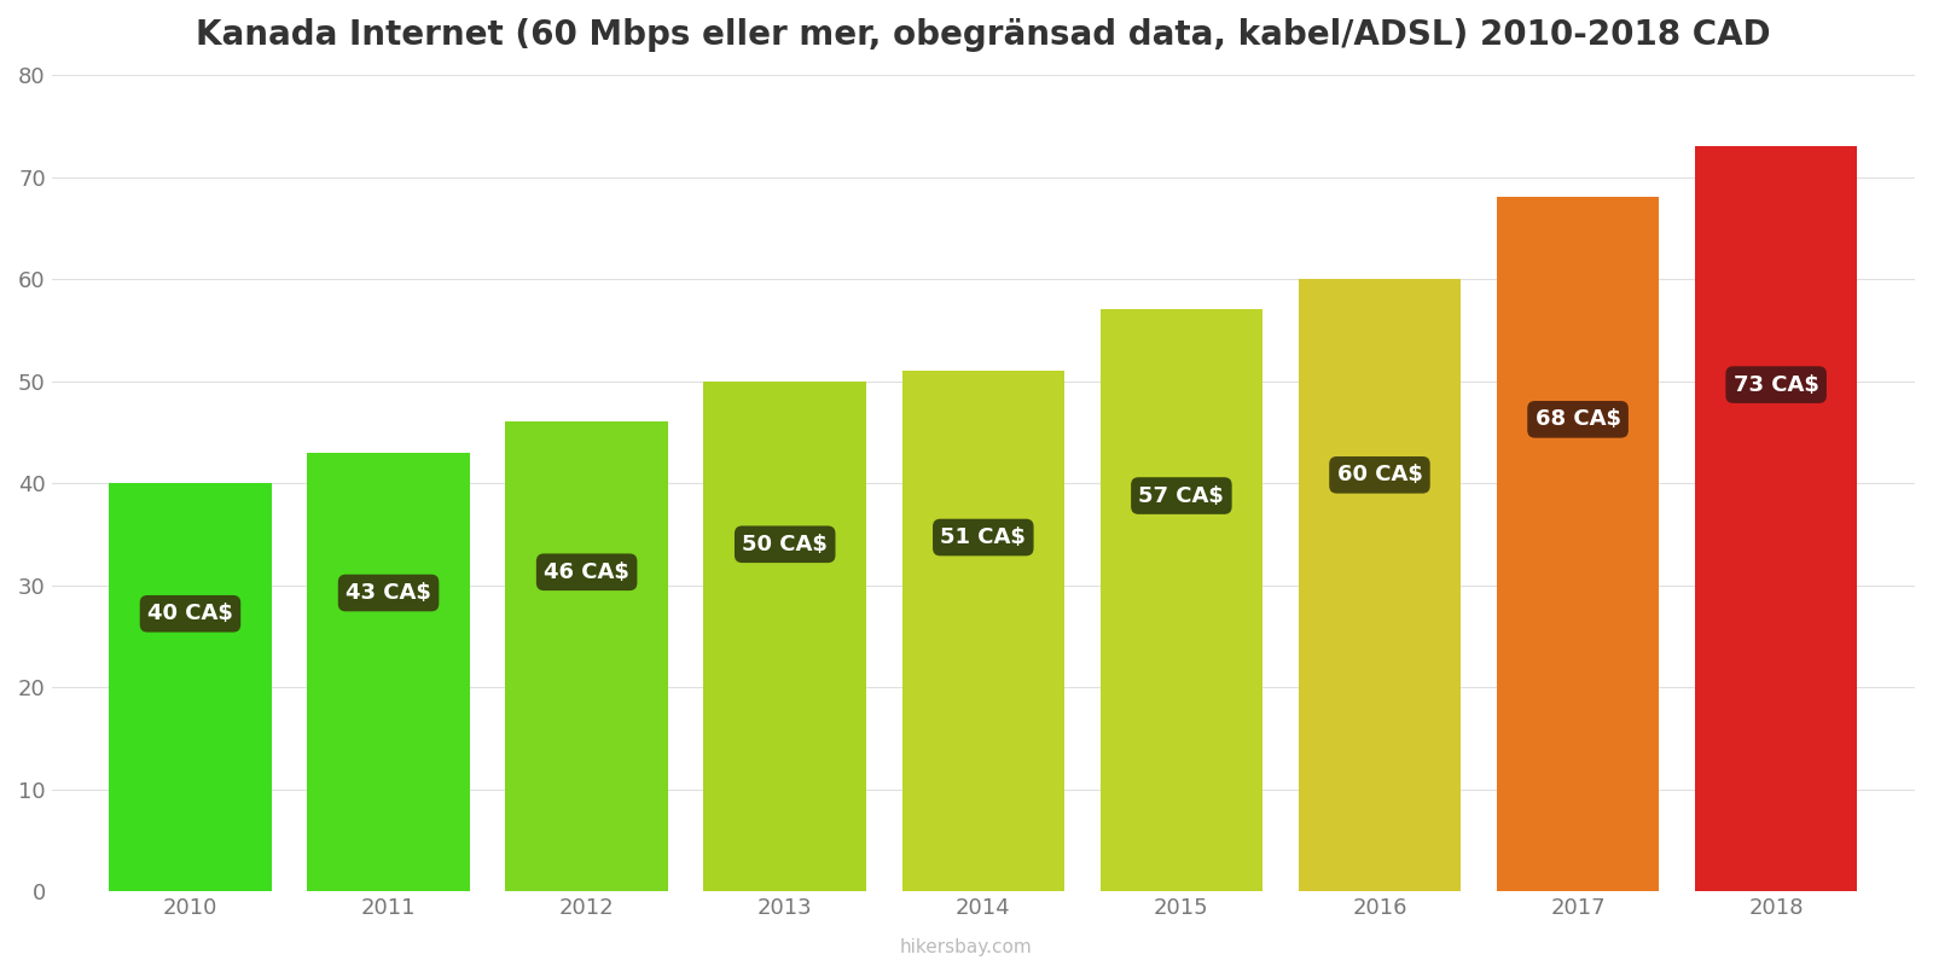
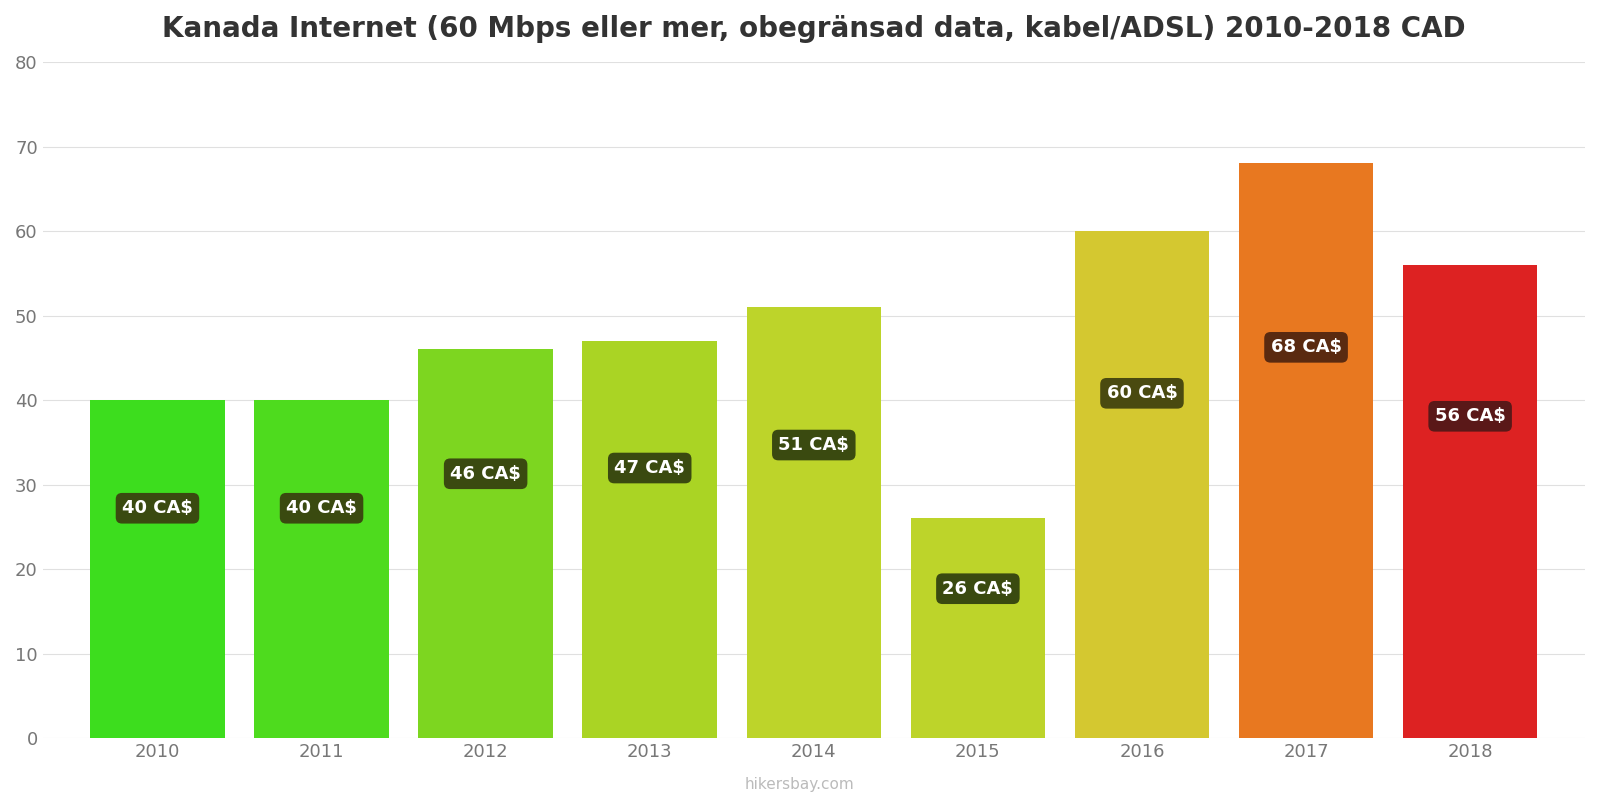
2011: 43 -> 40
2013: 50 -> 47
2015: 57 -> 26
2018: 73 -> 56
